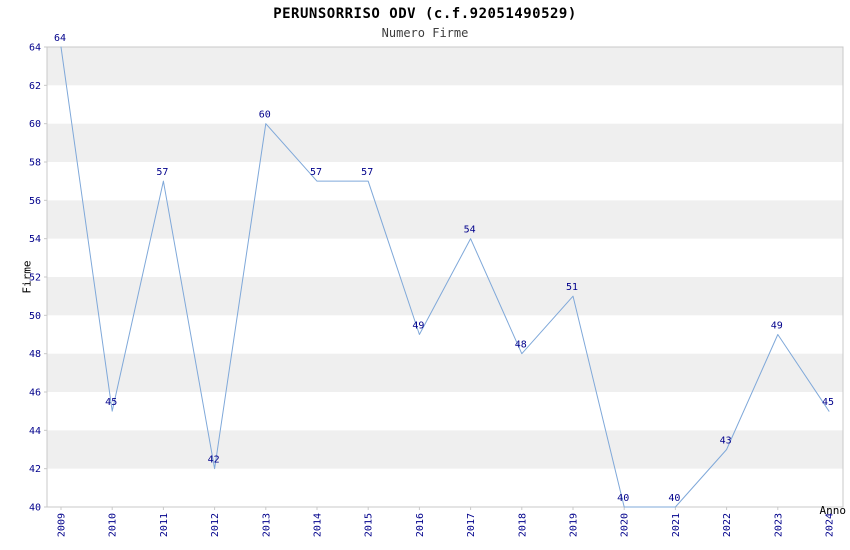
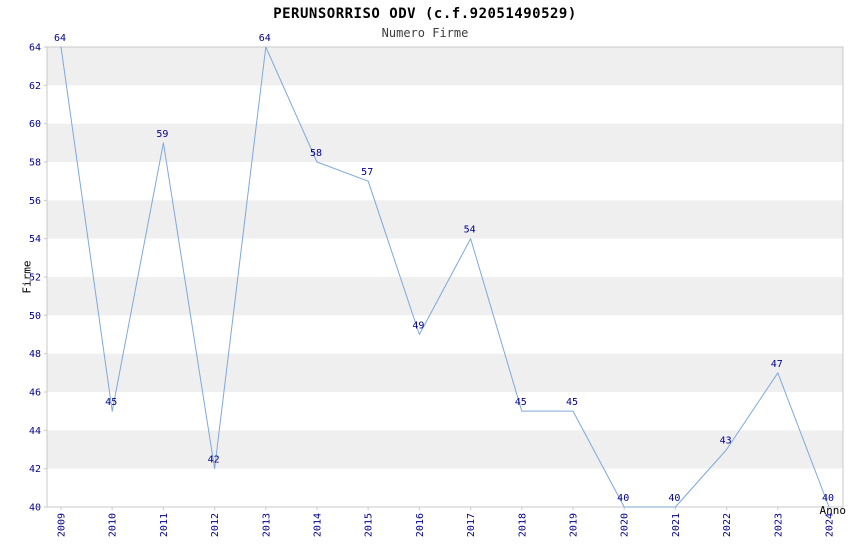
2011: 57 -> 59
2013: 60 -> 64
2014: 57 -> 58
2018: 48 -> 45
2019: 51 -> 45
2023: 49 -> 47
2024: 45 -> 40
